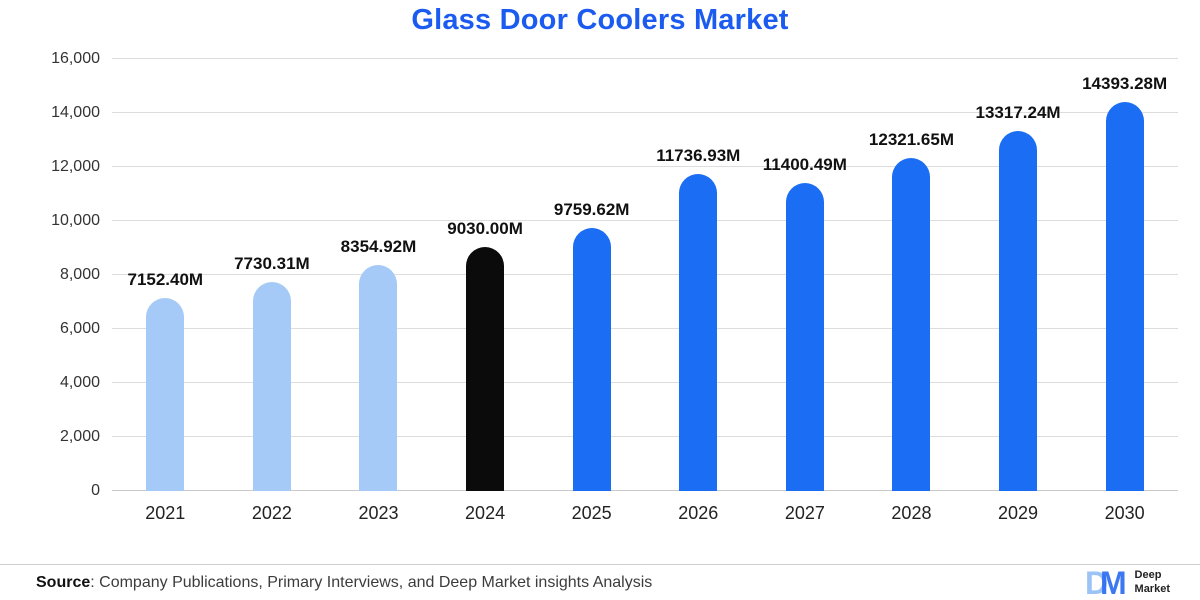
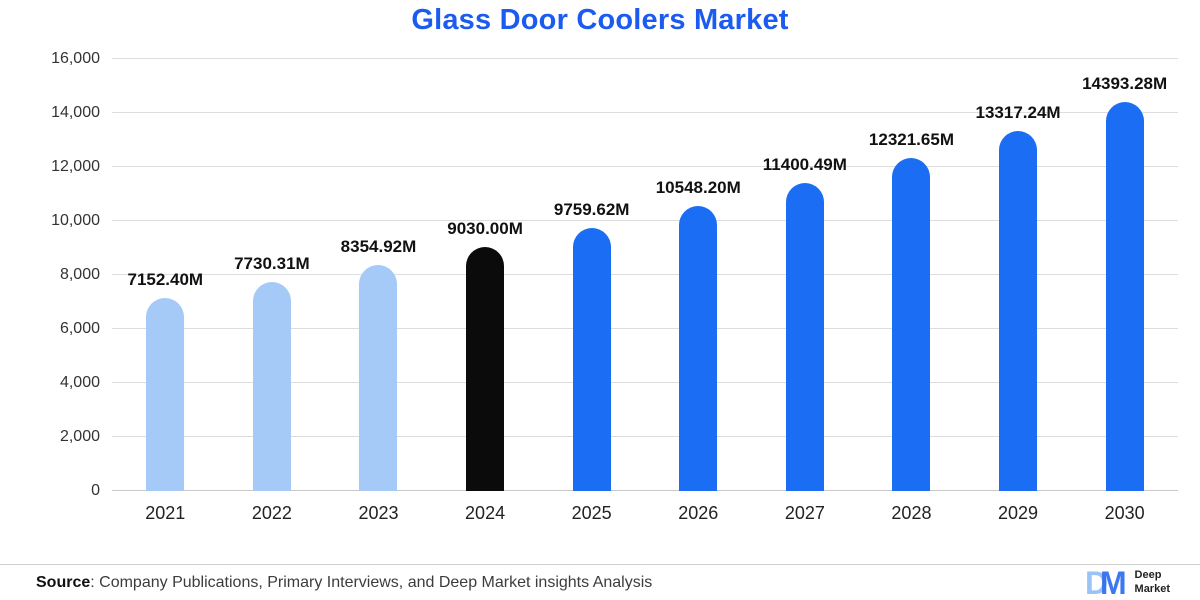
2026: 11736.93M -> 10548.20M
